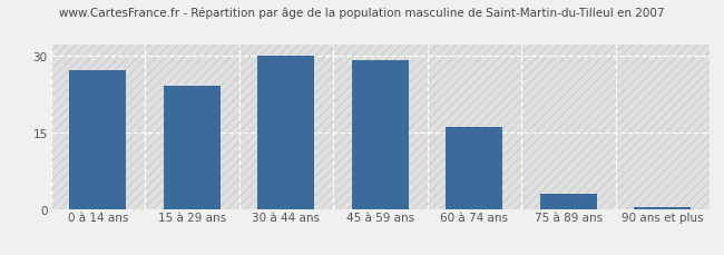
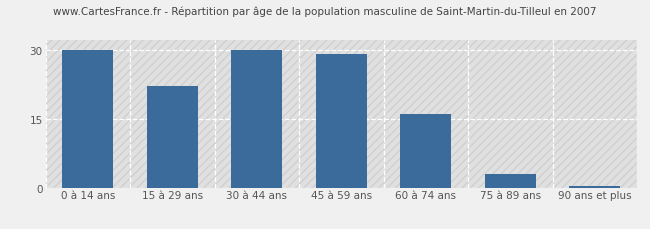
0 à 14 ans: 27.0 -> 30.0
15 à 29 ans: 24.0 -> 22.0
